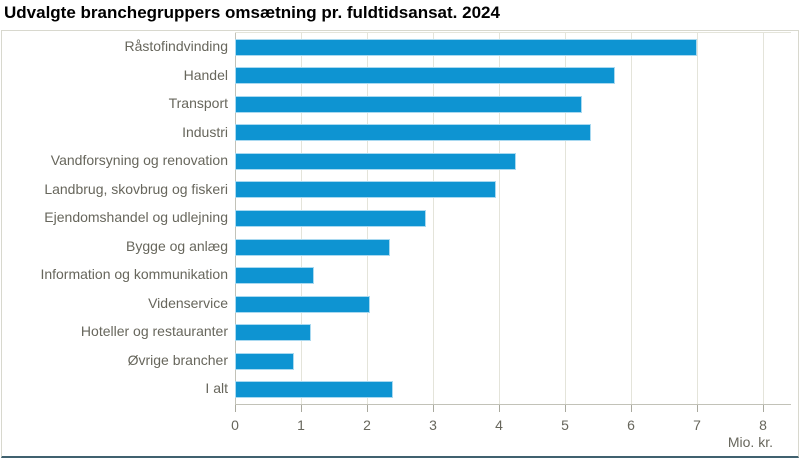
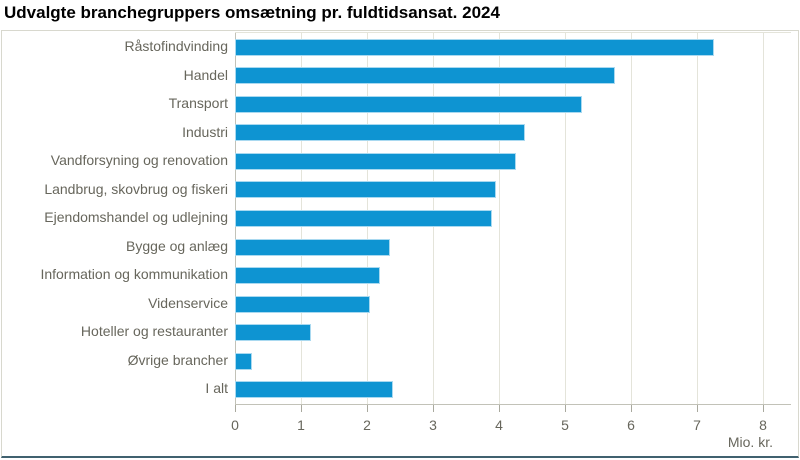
Råstofindvinding: 7.0 -> 7.2
Industri: 5.4 -> 4.4
Ejendomshandel og udlejning: 2.9 -> 3.9
Information og kommunikation: 1.2 -> 2.2
Øvrige brancher: 0.9 -> 0.2
